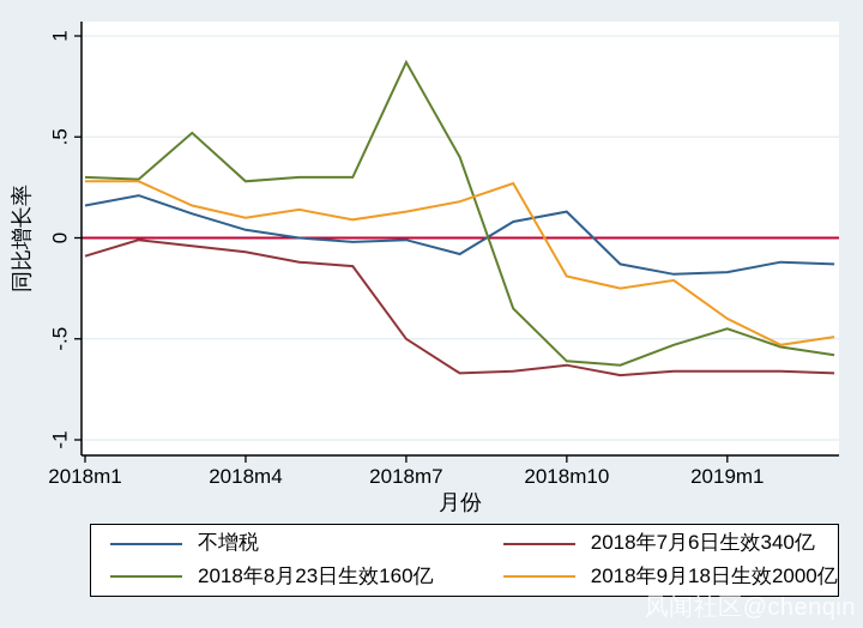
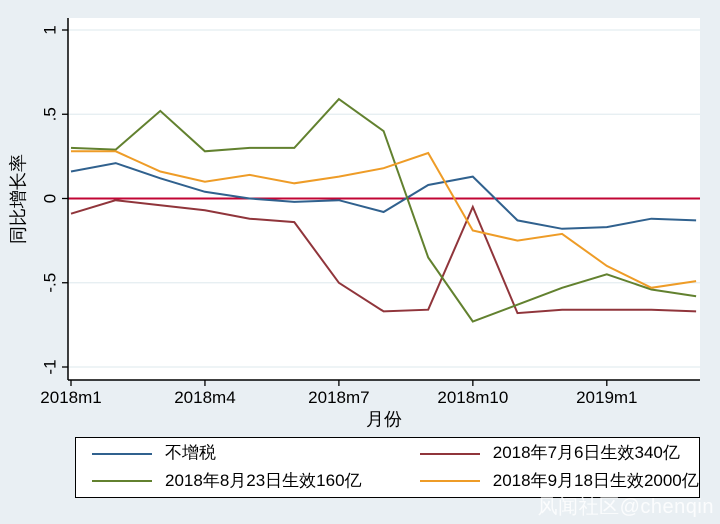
2018年8月23日生效160亿/2018m7: 0.87 -> 0.59
2018年7月6日生效340亿/2018m10: -0.63 -> -0.05
2018年8月23日生效160亿/2018m10: -0.61 -> -0.73
